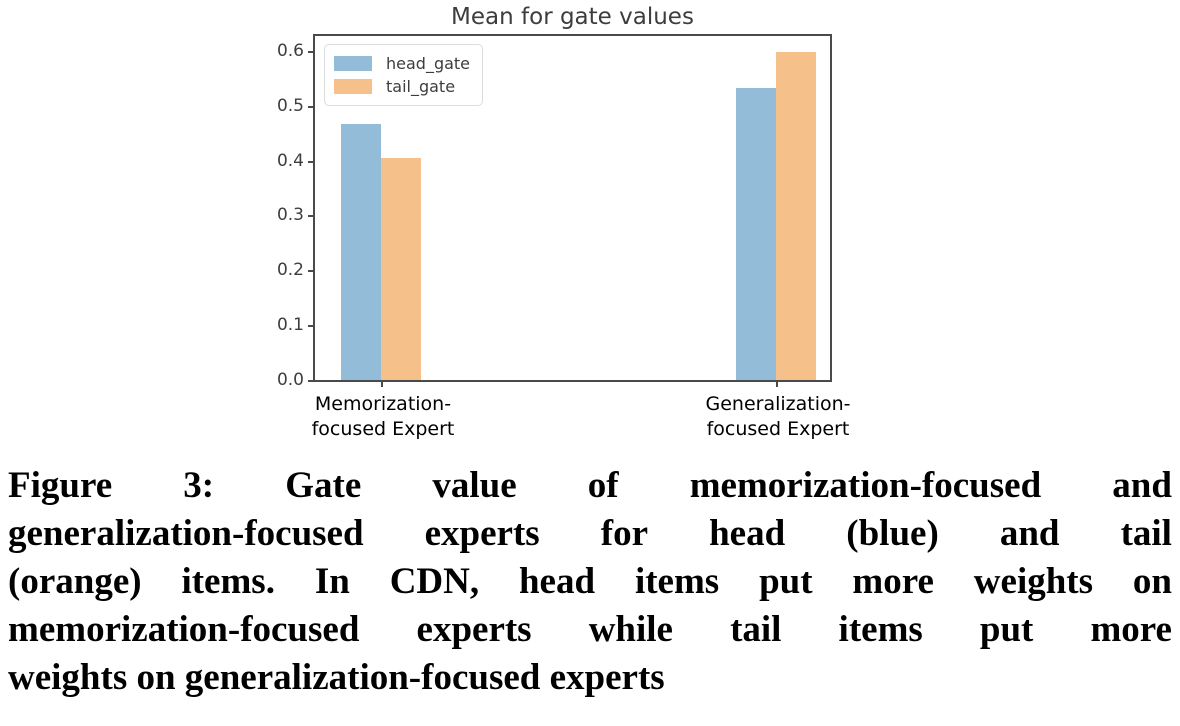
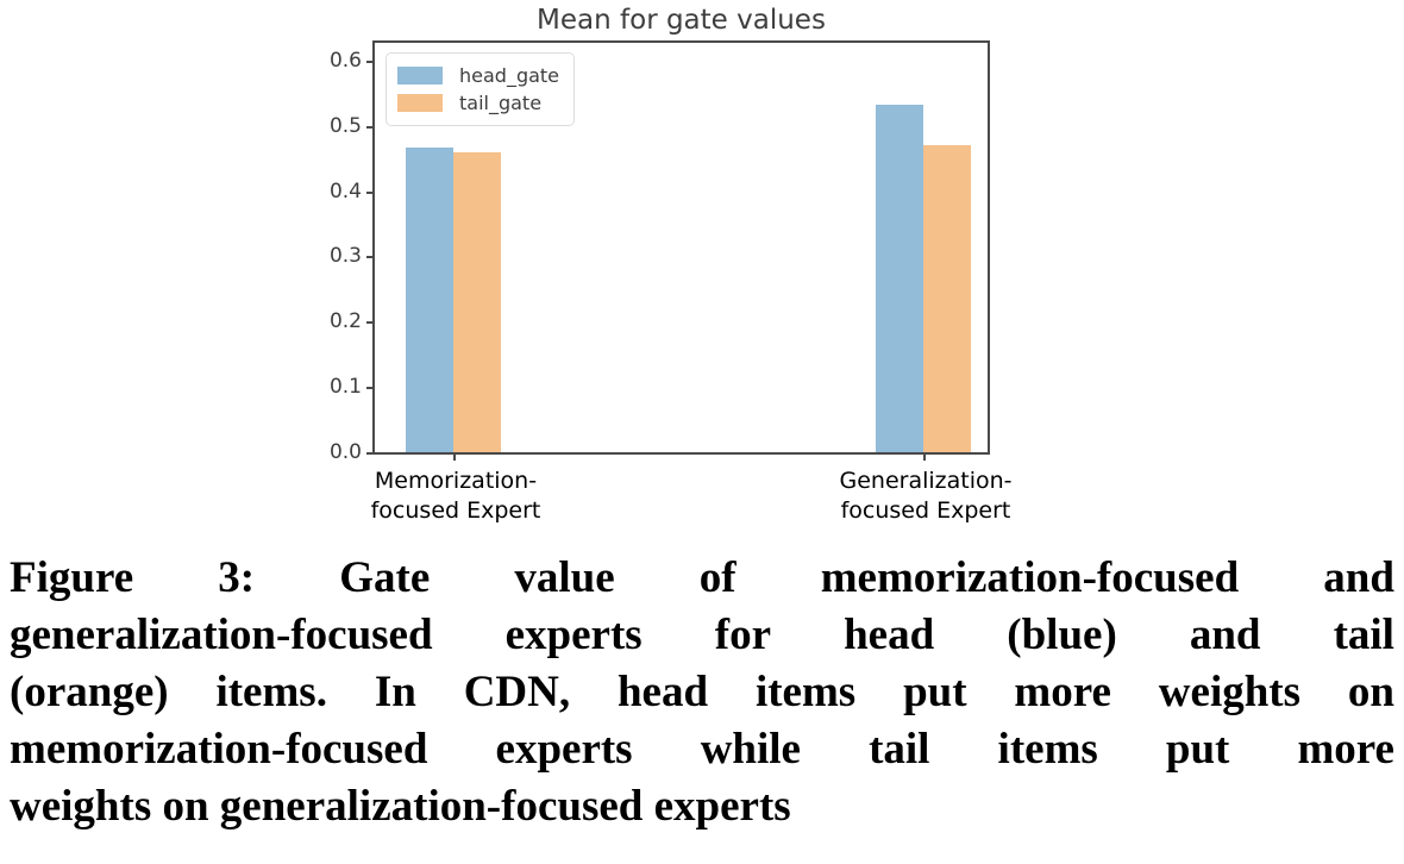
tail_gate/Memorization- focused Expert: 0.41 -> 0.46
tail_gate/Generalization- focused Expert: 0.60 -> 0.47
